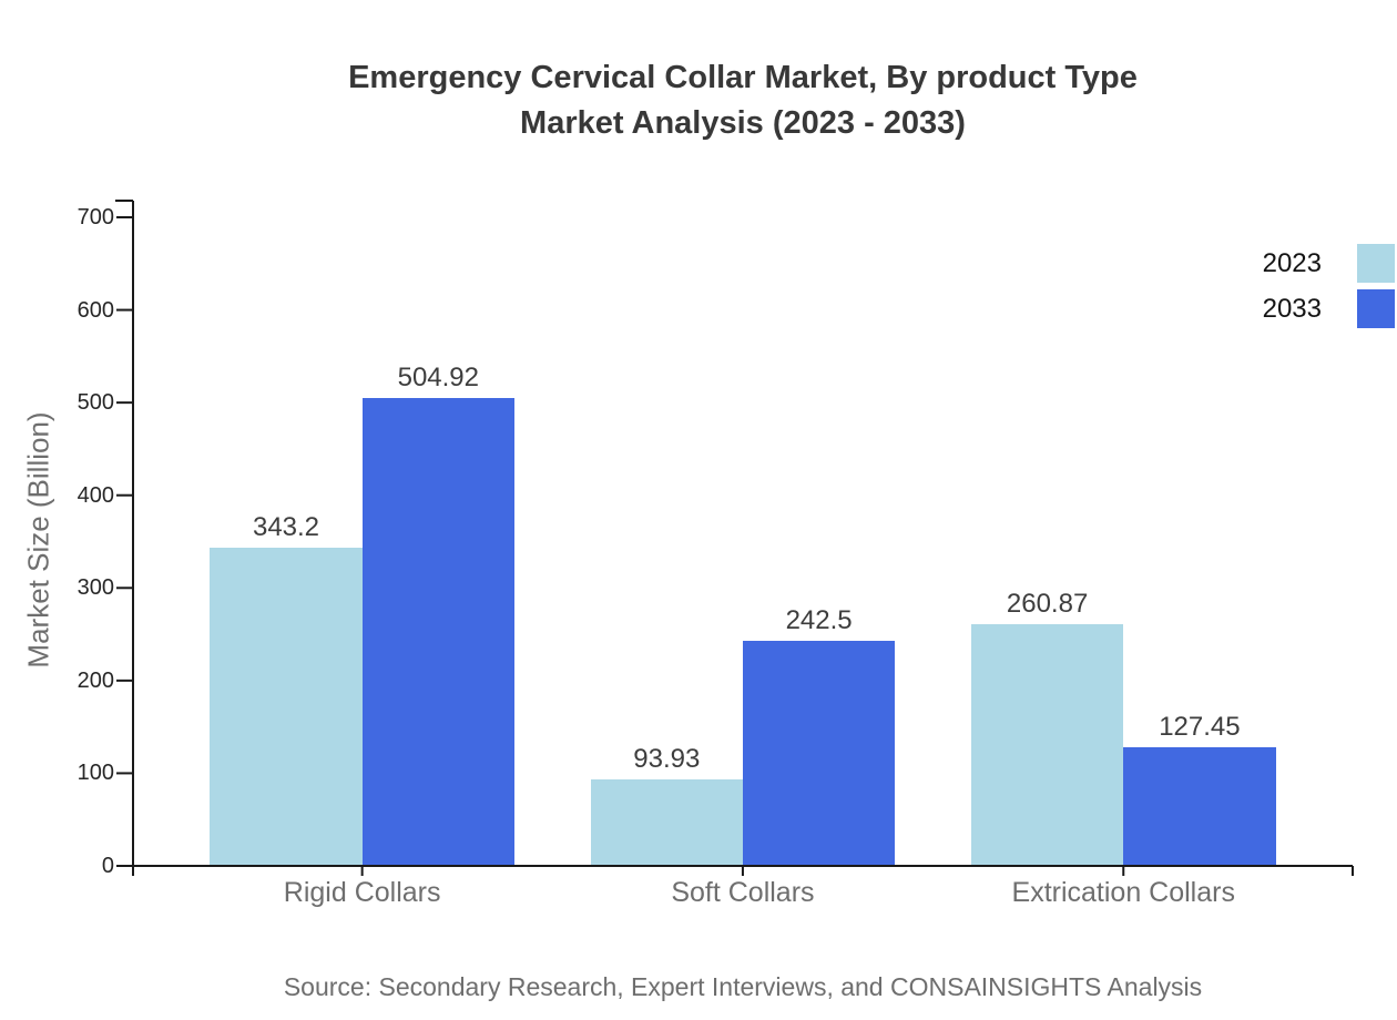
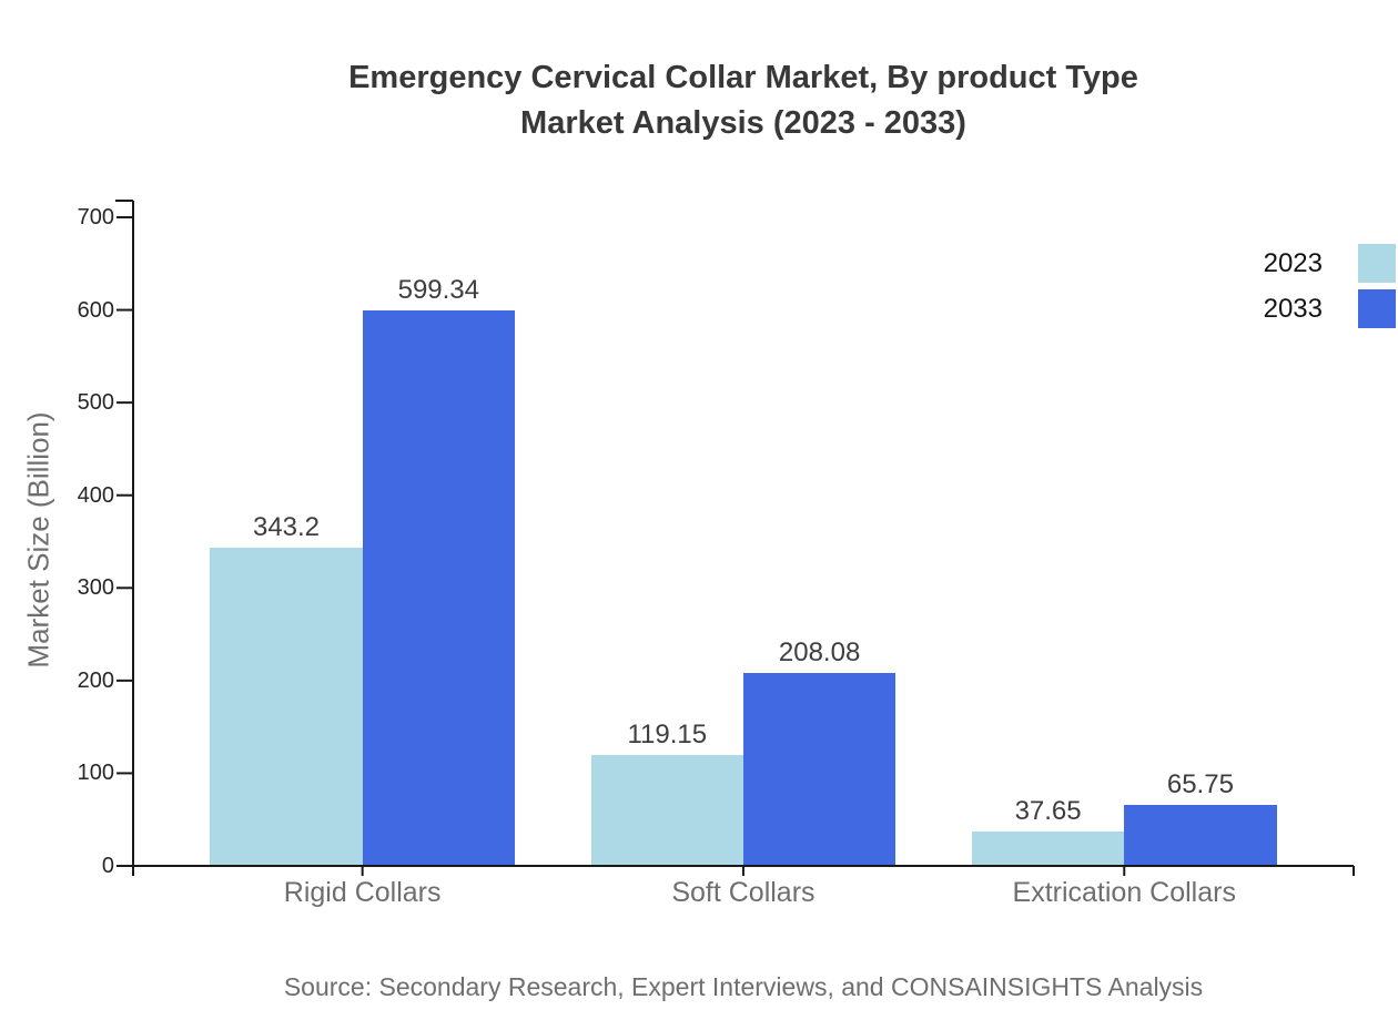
2033/Rigid Collars: 504.92 -> 599.34
2023/Soft Collars: 93.93 -> 119.15
2033/Soft Collars: 242.5 -> 208.08
2023/Extrication Collars: 260.87 -> 37.65
2033/Extrication Collars: 127.45 -> 65.75
